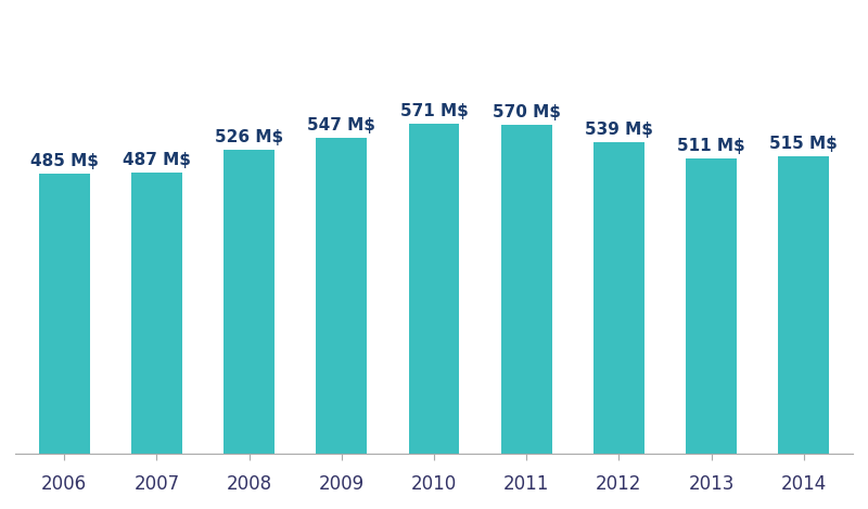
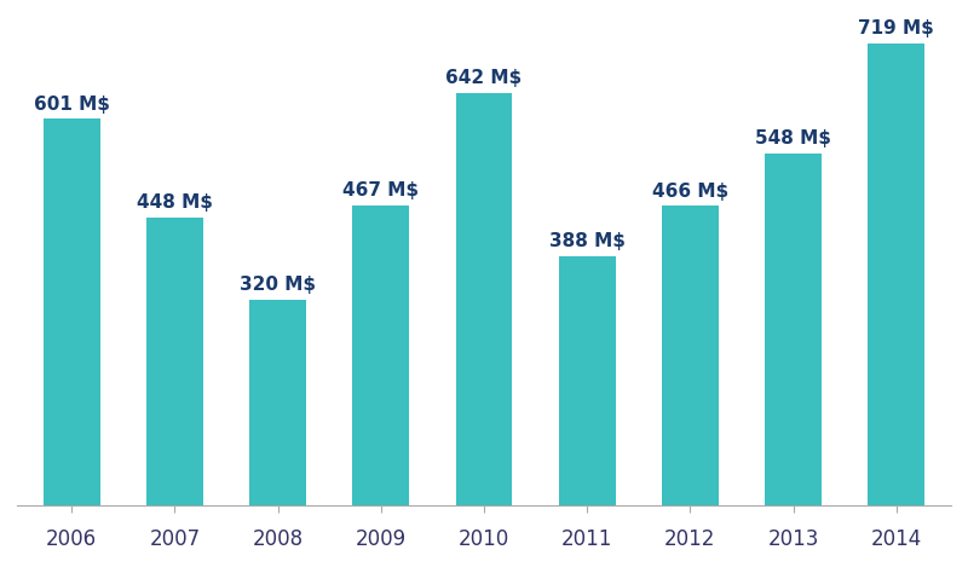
2006: 485 -> 601
2007: 487 -> 448
2008: 526 -> 320
2009: 547 -> 467
2010: 571 -> 642
2011: 570 -> 388
2012: 539 -> 466
2013: 511 -> 548
2014: 515 -> 719
